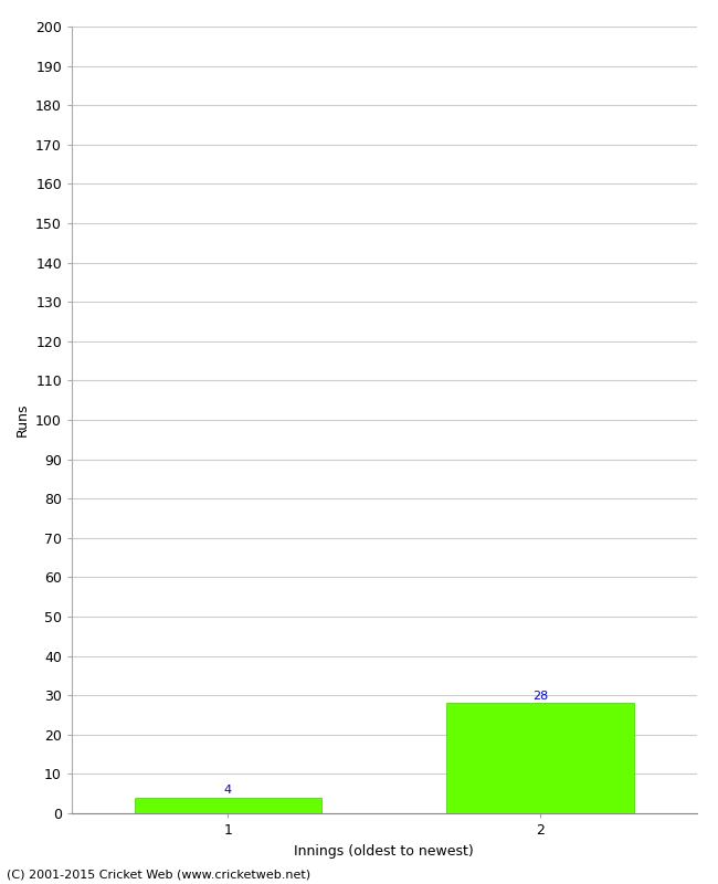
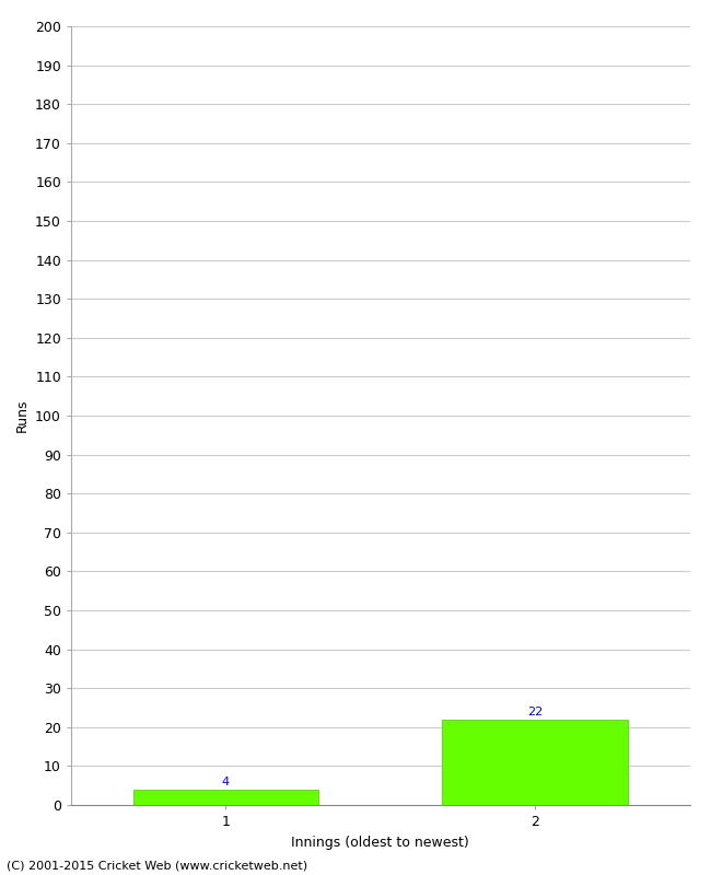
2: 28 -> 22
